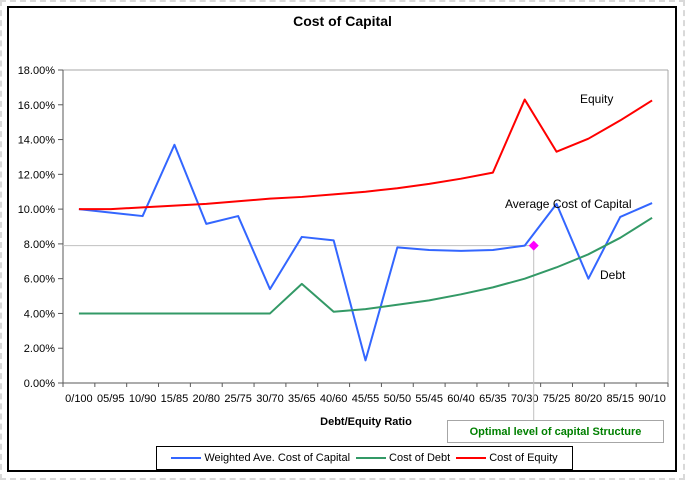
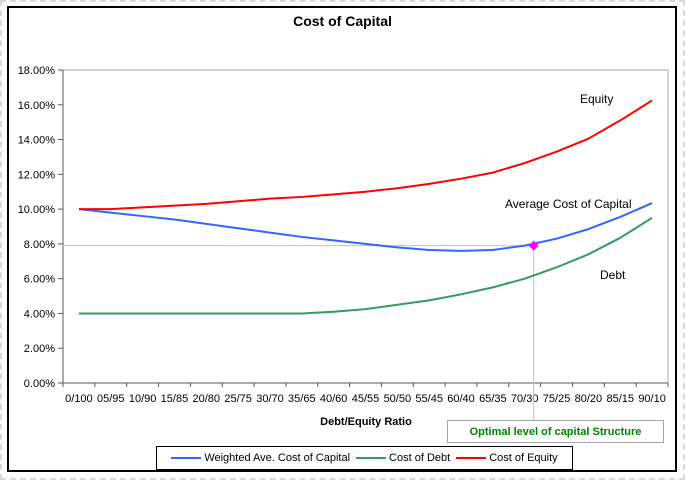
Weighted Ave. Cost of Capital/15/85: 13.7% -> 9.4%
Weighted Ave. Cost of Capital/25/75: 9.6% -> 8.9%
Weighted Ave. Cost of Capital/30/70: 5.4% -> 8.7%
Cost of Debt/35/65: 5.7% -> 4.0%
Weighted Ave. Cost of Capital/45/55: 1.3% -> 8.0%
Cost of Equity/70/30: 16.3% -> 12.7%
Weighted Ave. Cost of Capital/75/25: 10.3% -> 8.3%
Weighted Ave. Cost of Capital/80/20: 6.0% -> 8.8%
